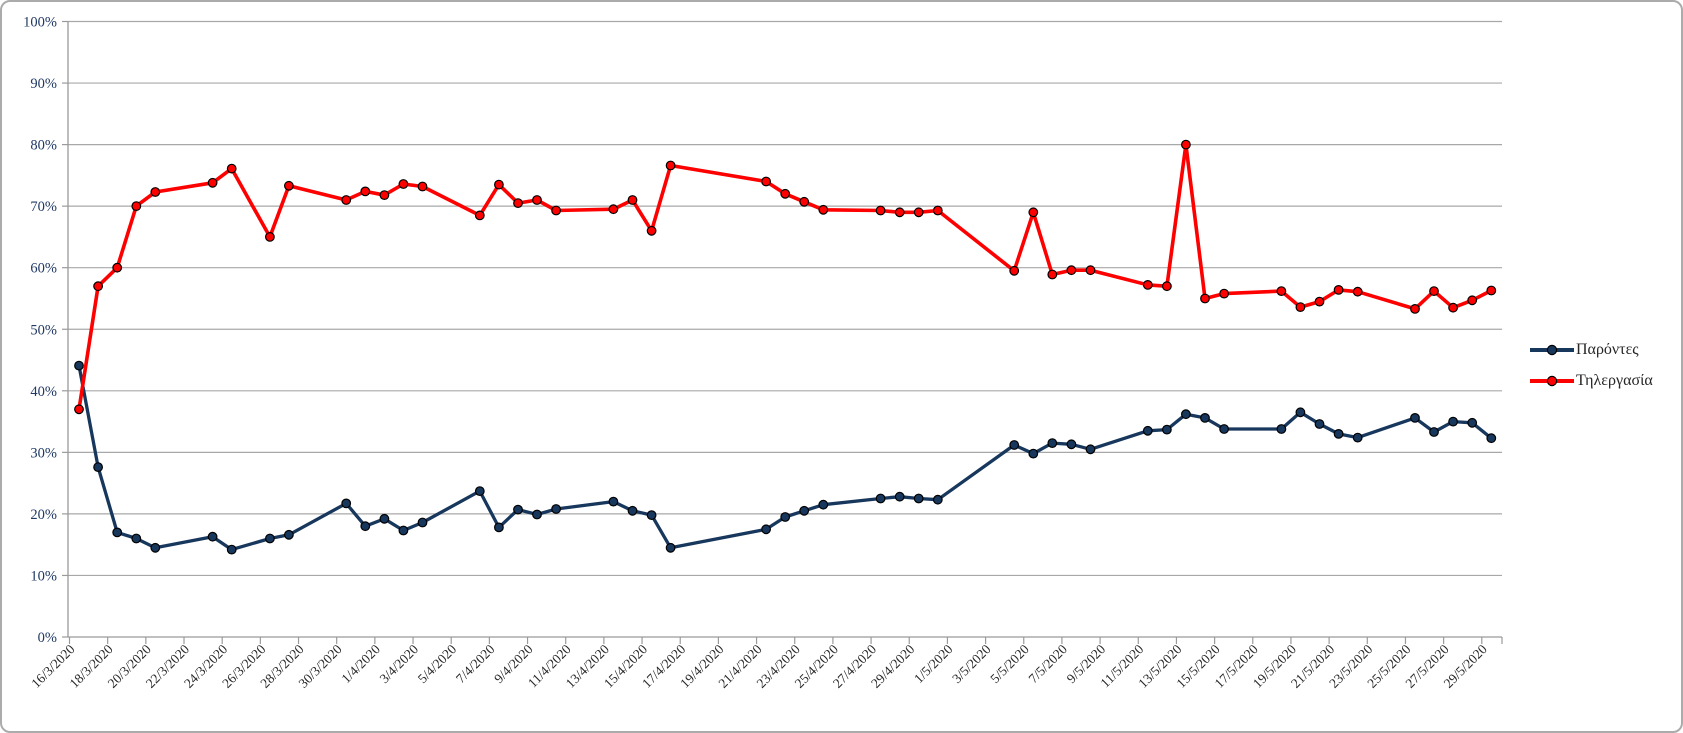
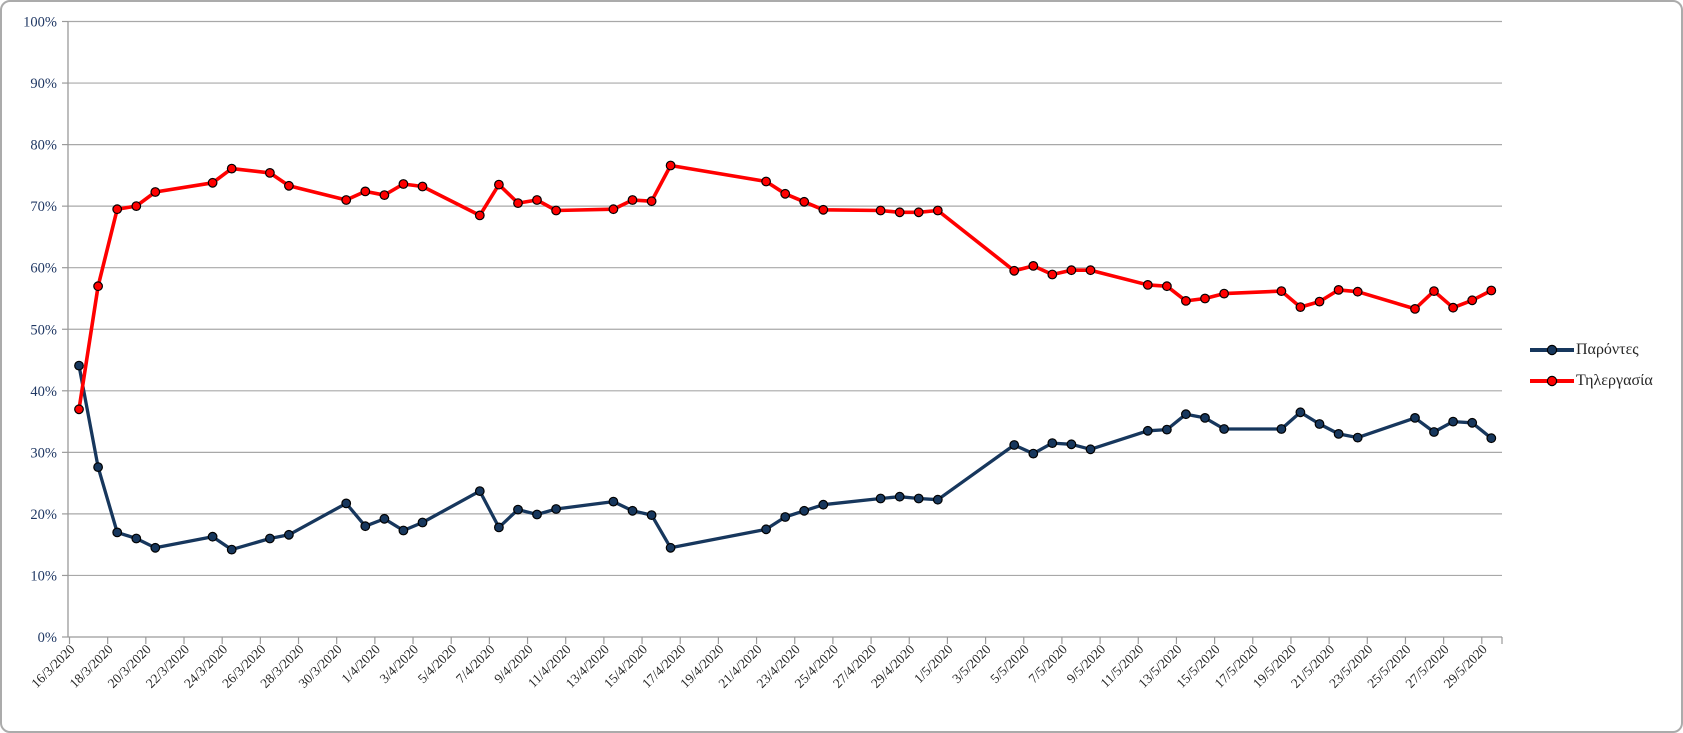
Τηλεργασία/18/3/2020: 60% -> 70%
Τηλεργασία/26/3/2020: 65% -> 75%
Τηλεργασία/15/4/2020: 66% -> 71%
Τηλεργασία/5/5/2020: 69% -> 60%
Τηλεργασία/13/5/2020: 80% -> 55%
